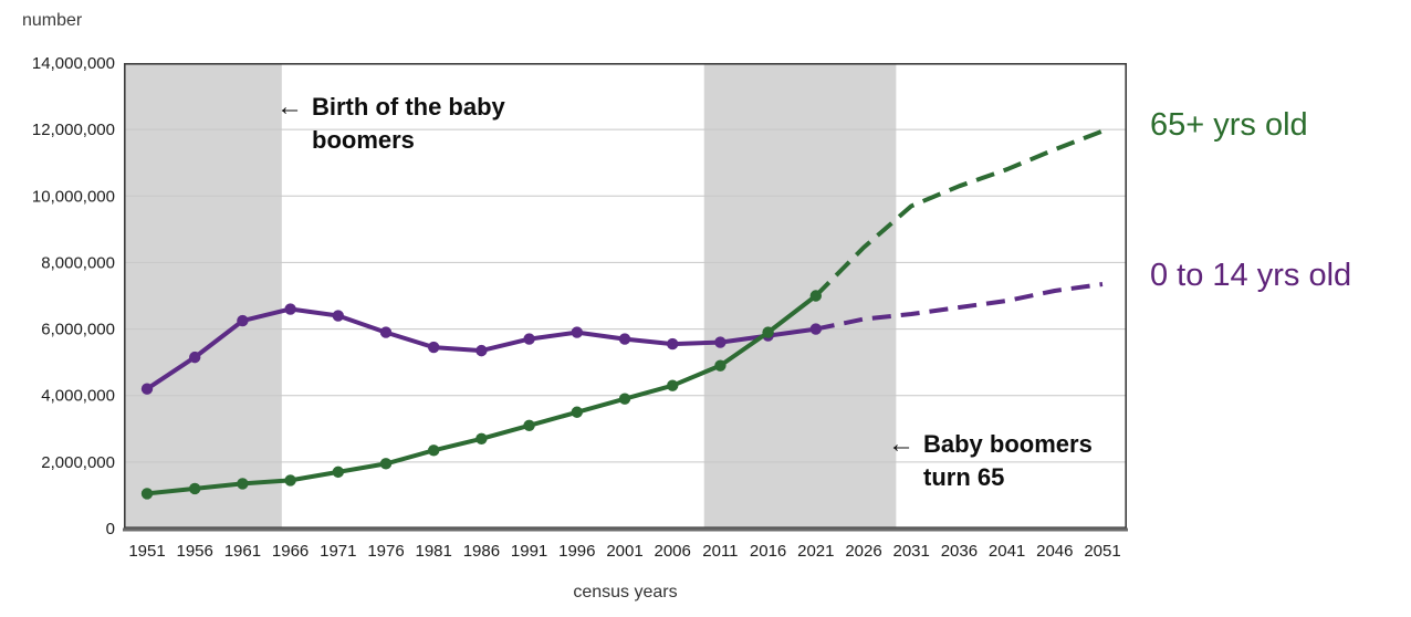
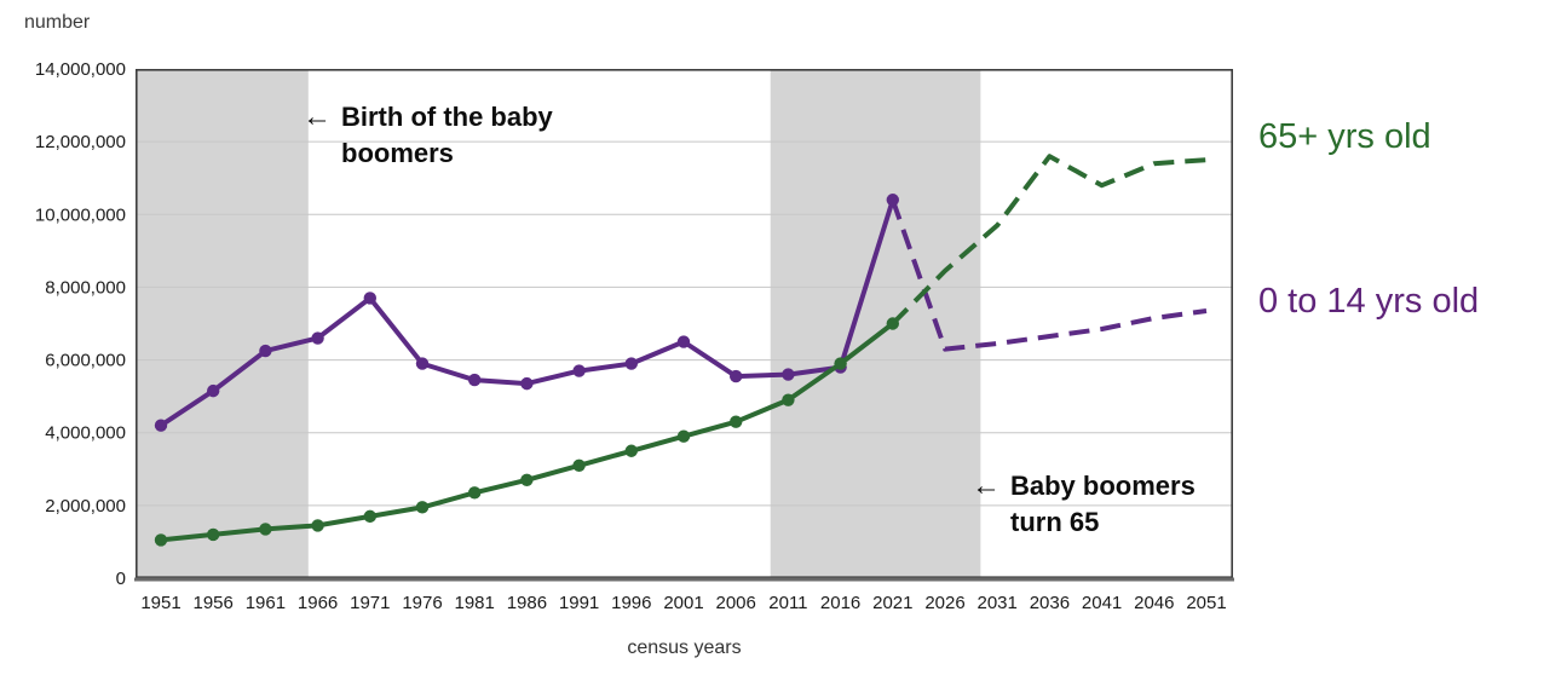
0 to 14 yrs old/1971: 6400000 -> 7700000
0 to 14 yrs old/2001: 5700000 -> 6500000
0 to 14 yrs old/2021: 6000000 -> 10400000
65+ yrs old/2036: 10300000 -> 11600000
65+ yrs old/2051: 12000000 -> 11500000
